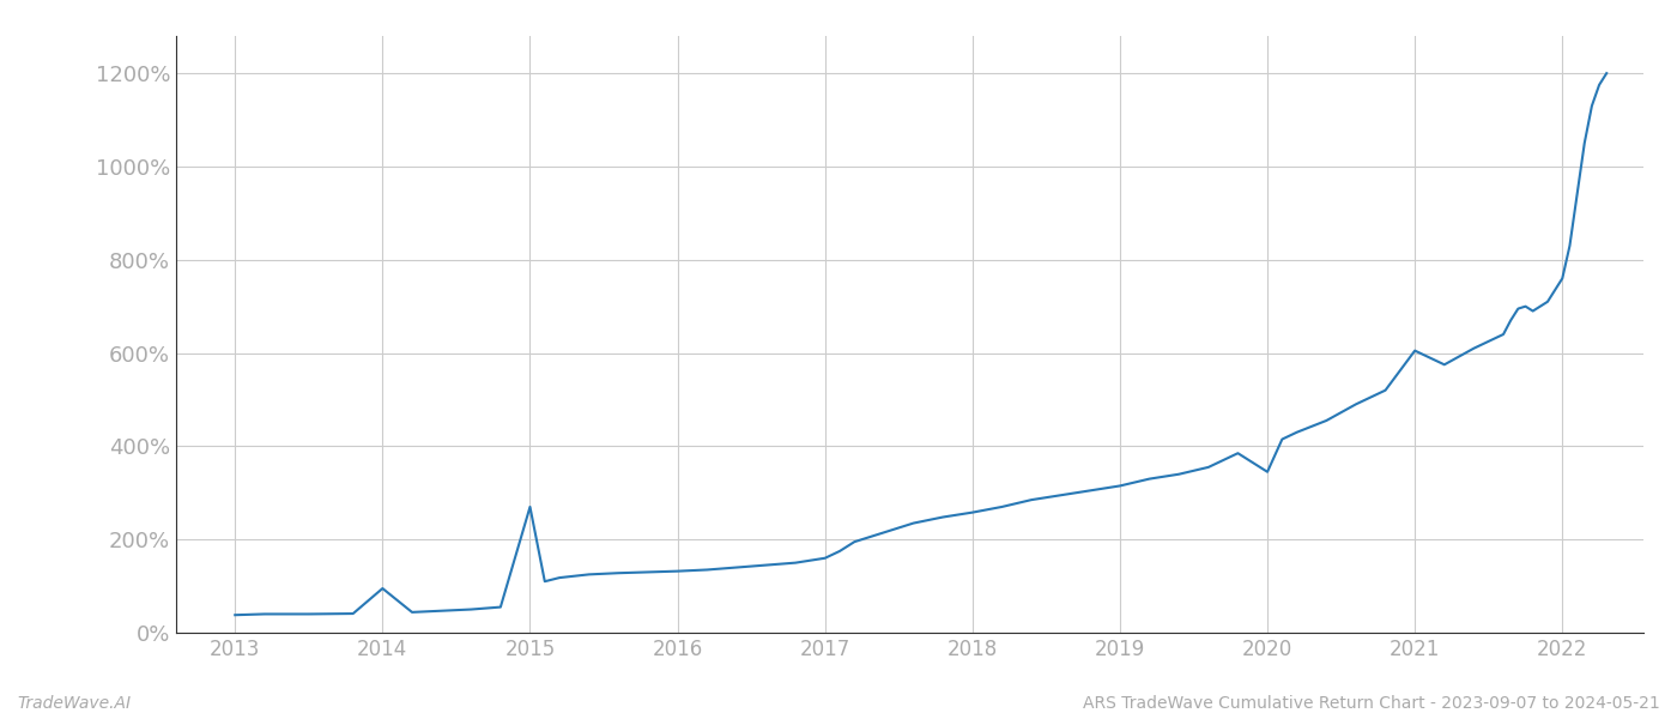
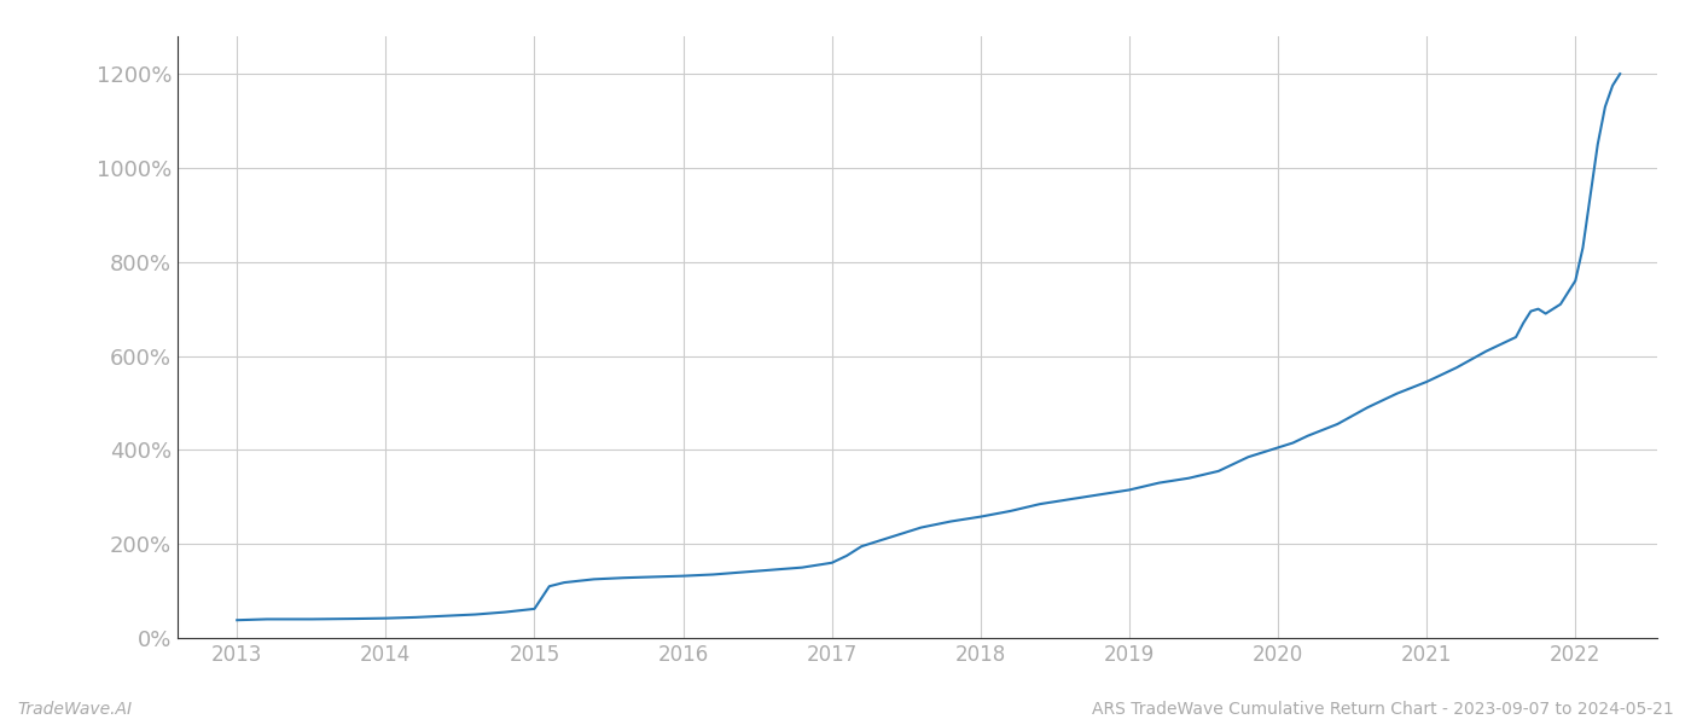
2014: 95% -> 42%
2015: 270% -> 62%
2020: 345% -> 405%
2021: 605% -> 545%
